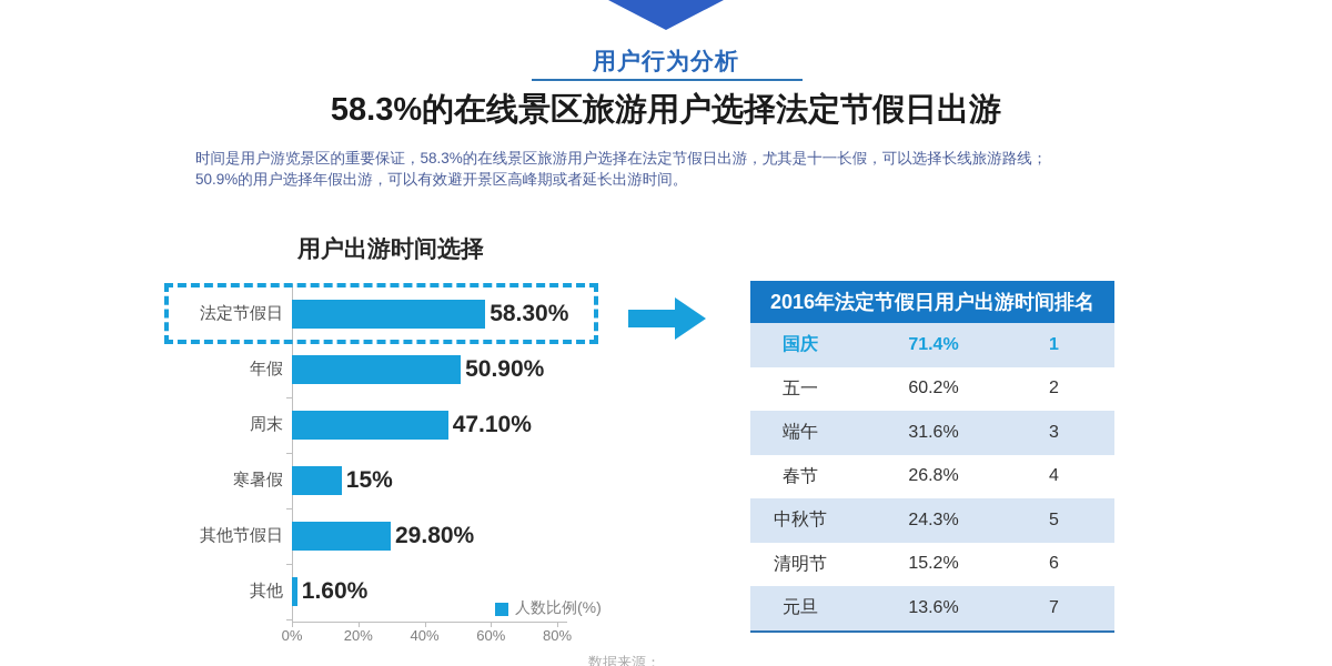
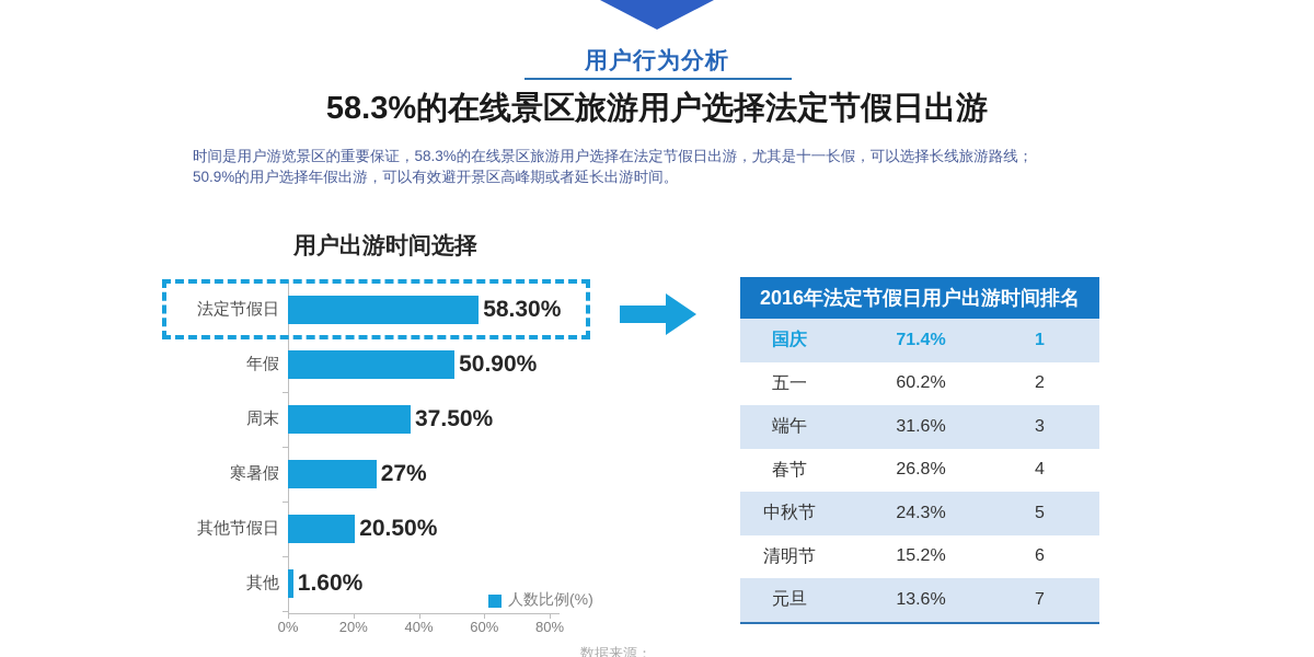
周末: 47.10% -> 37.50%
寒暑假: 15% -> 27%
其他节假日: 29.80% -> 20.50%
